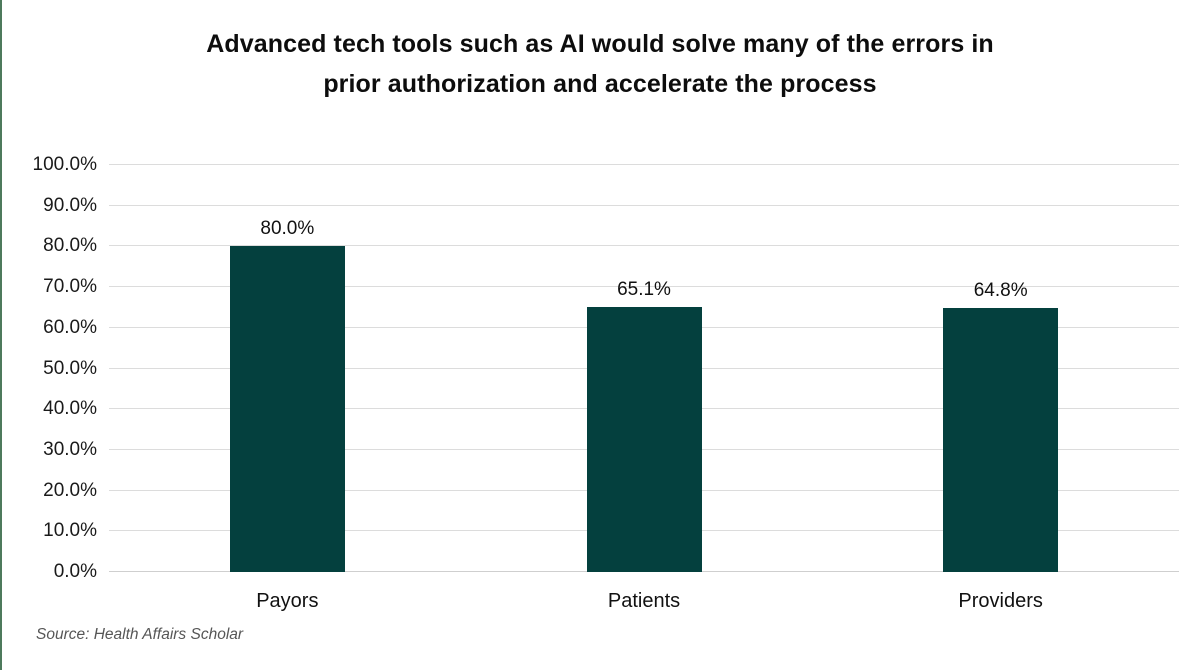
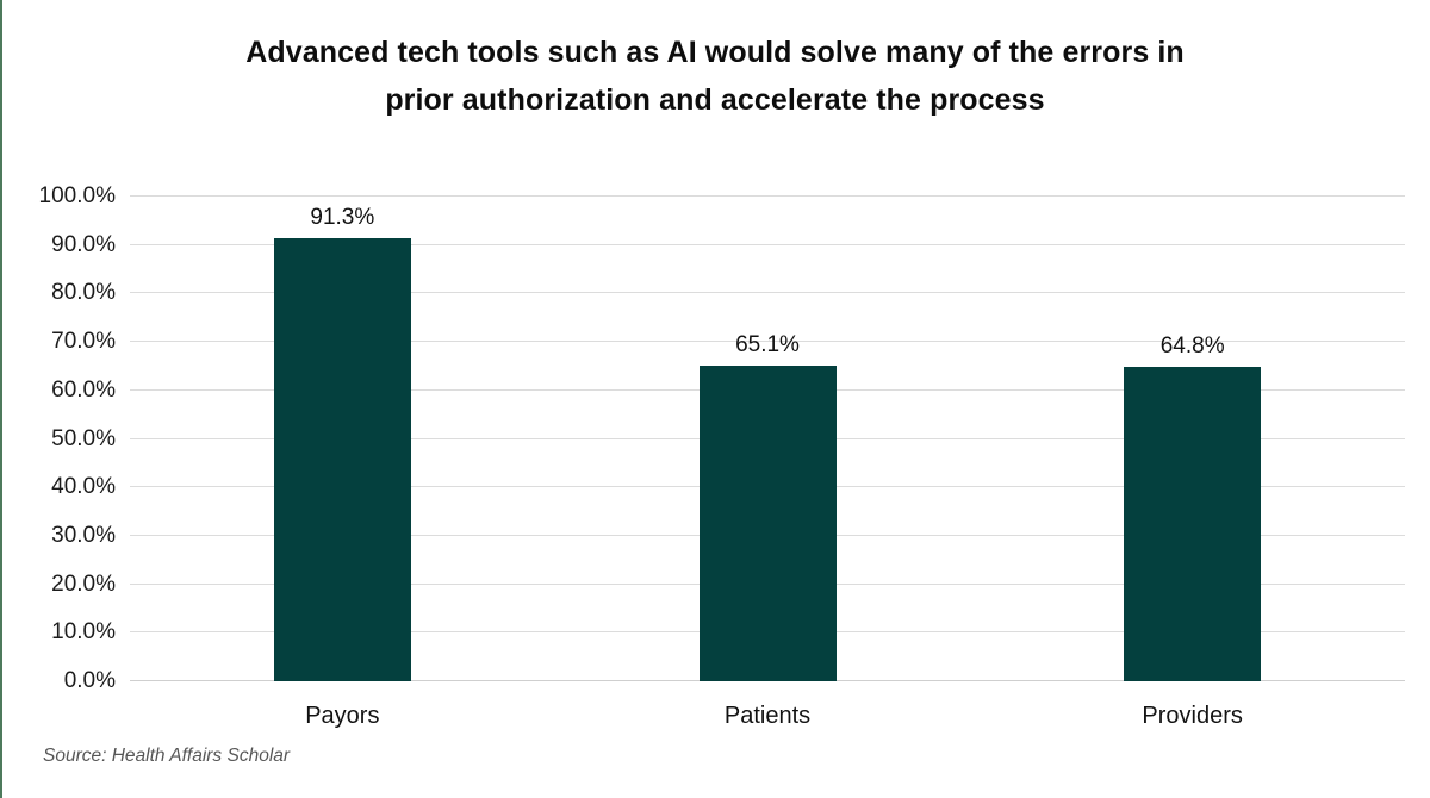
Payors: 80.0% -> 91.3%
